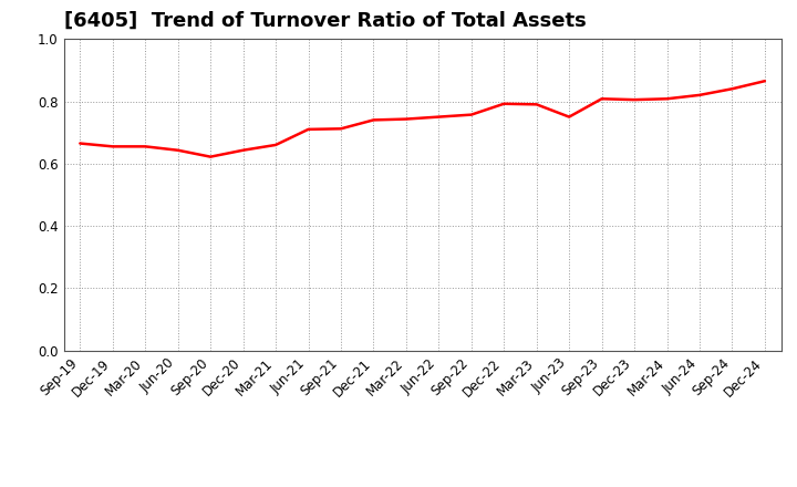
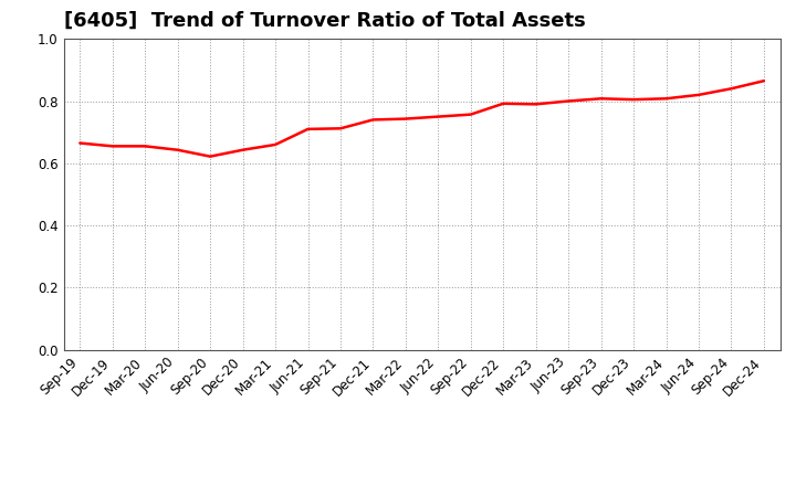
Jun-23: 0.750 -> 0.800
